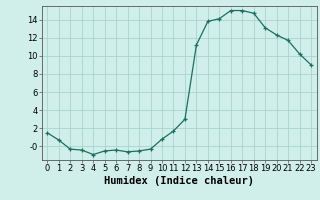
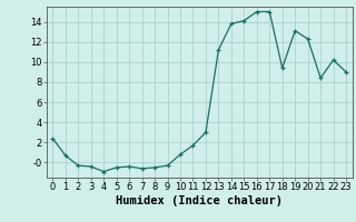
0: 1.5 -> 2.4
18: 14.7 -> 9.4
21: 11.7 -> 8.4
